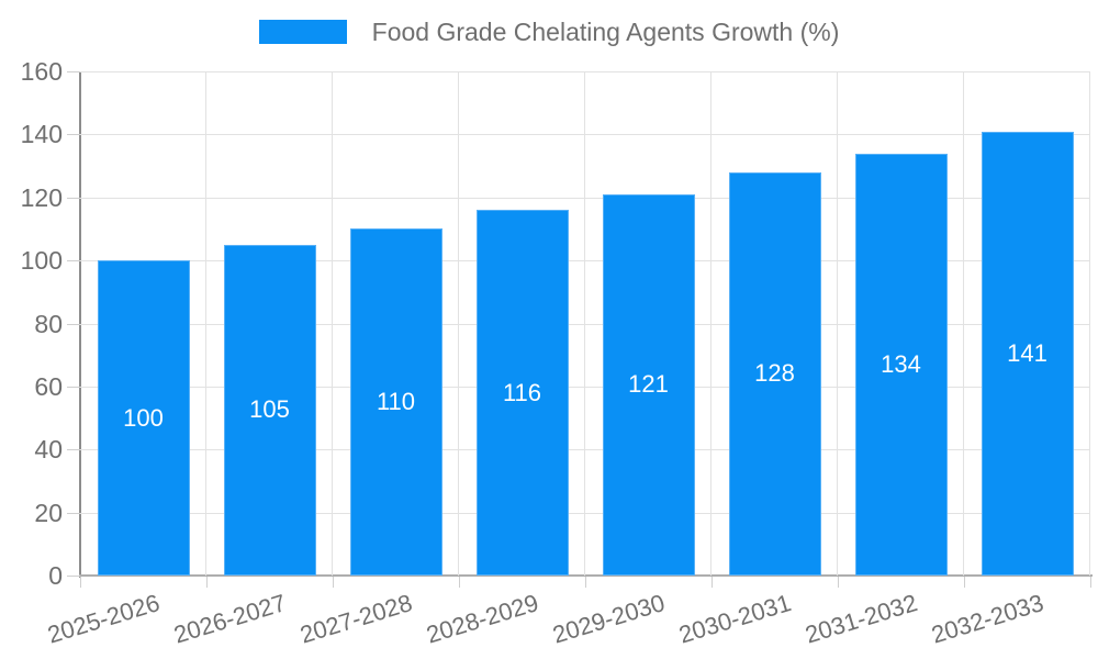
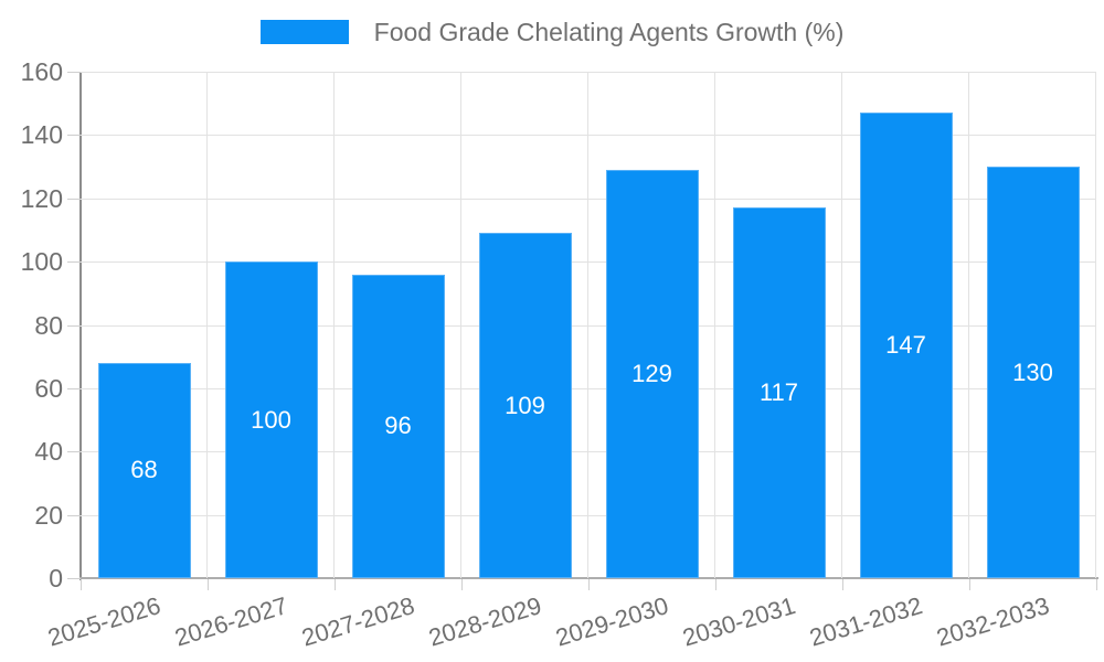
2025-2026: 100 -> 68
2026-2027: 105 -> 100
2027-2028: 110 -> 96
2028-2029: 116 -> 109
2029-2030: 121 -> 129
2030-2031: 128 -> 117
2031-2032: 134 -> 147
2032-2033: 141 -> 130
